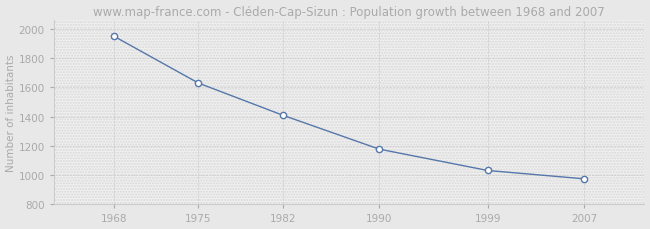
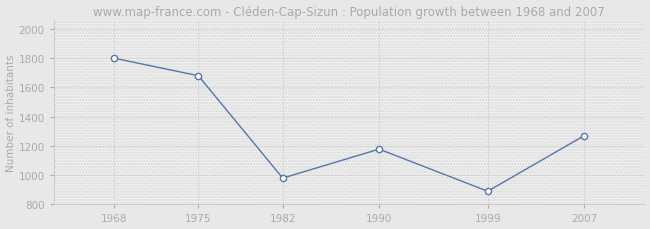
1968: 1950 -> 1800
1975: 1630 -> 1680
1982: 1410 -> 980
1999: 1030 -> 890
2007: 980 -> 1270
